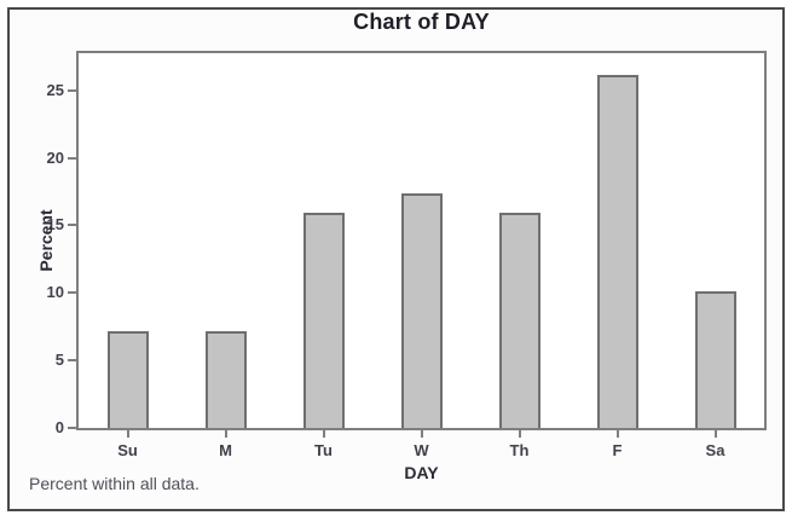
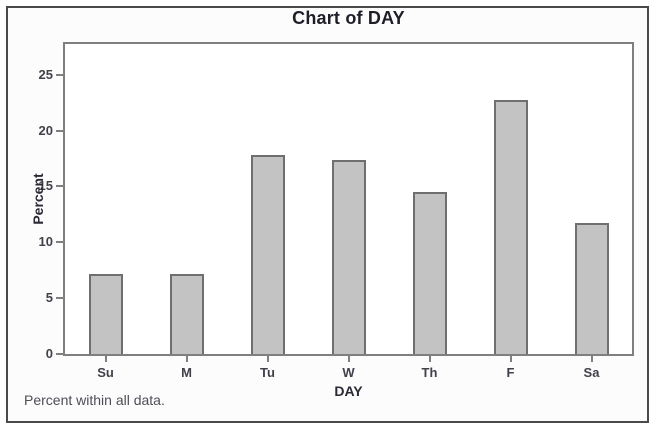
Tu: 15.9 -> 17.8
Th: 15.9 -> 14.5
F: 26.1 -> 22.7
Sa: 10.1 -> 11.7
